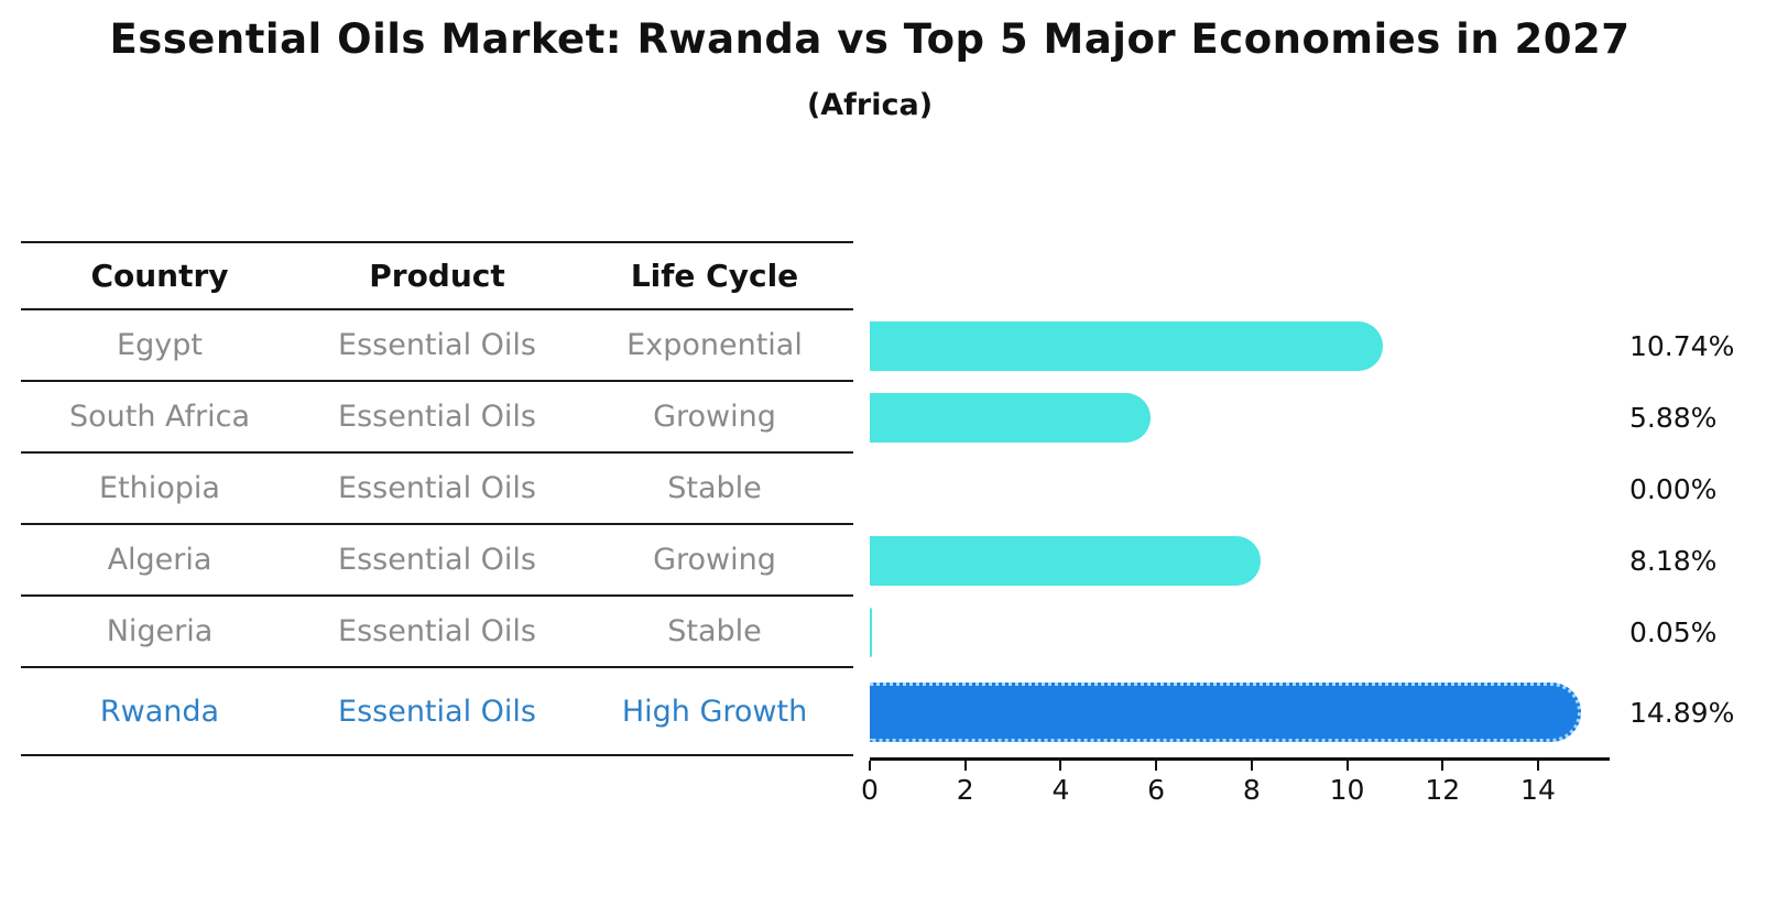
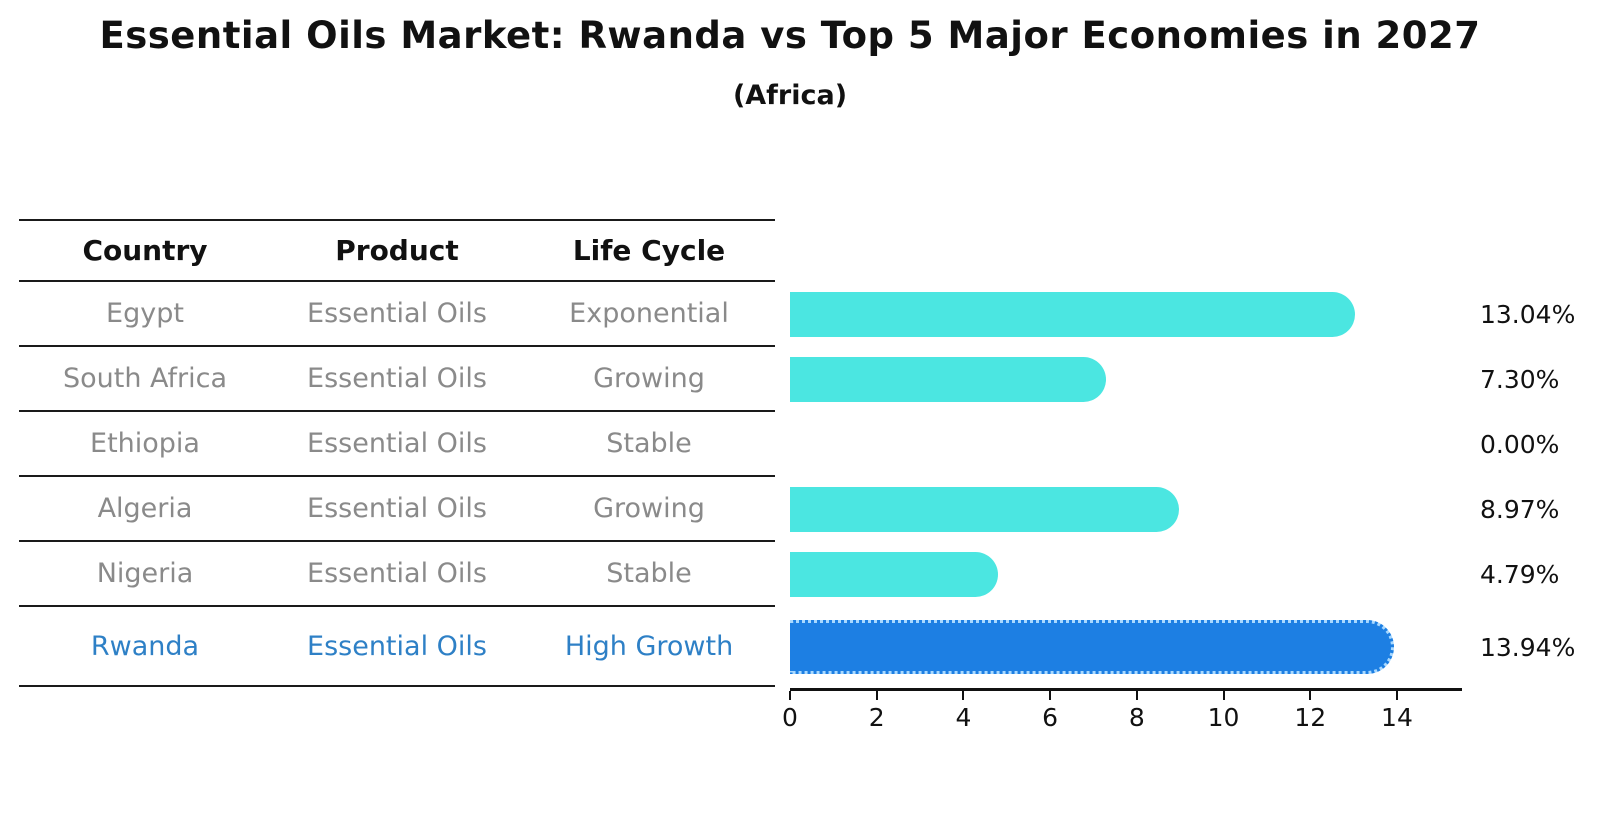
Egypt: 10.74% -> 13.04%
South Africa: 5.88% -> 7.30%
Algeria: 8.18% -> 8.97%
Nigeria: 0.05% -> 4.79%
Rwanda: 14.89% -> 13.94%
